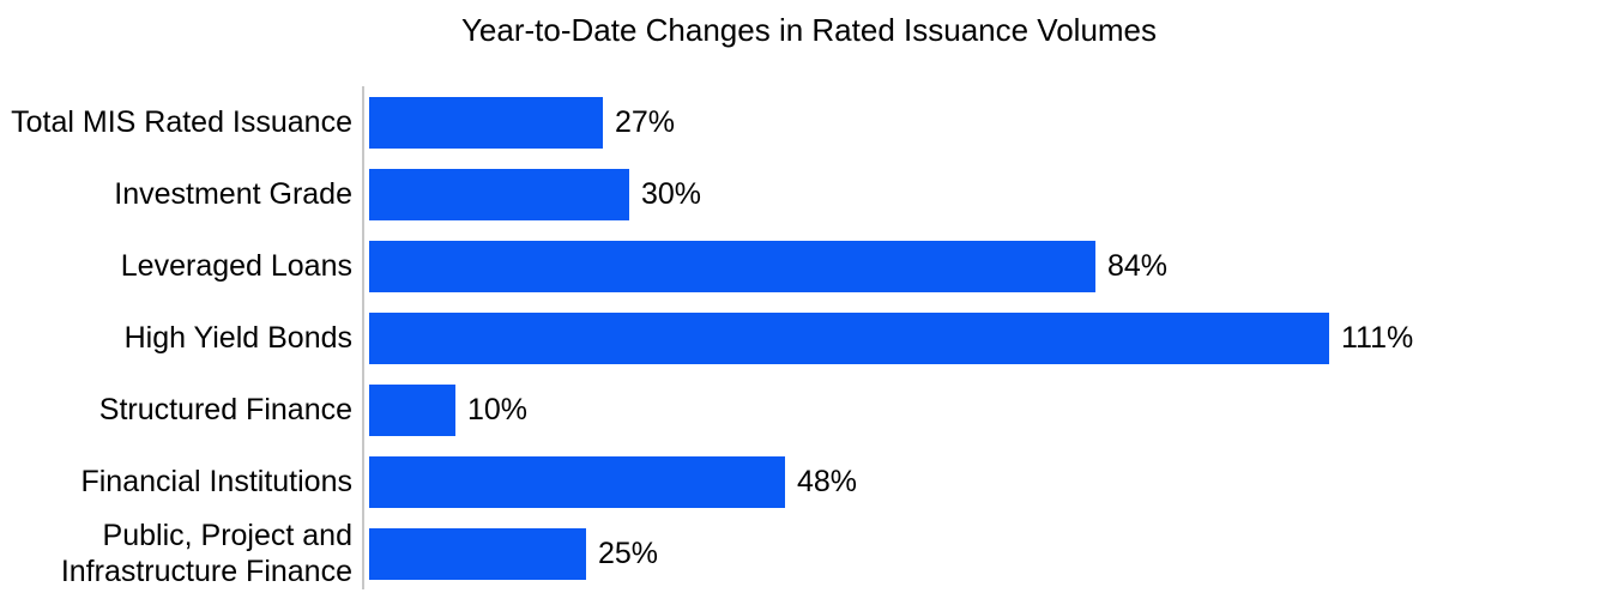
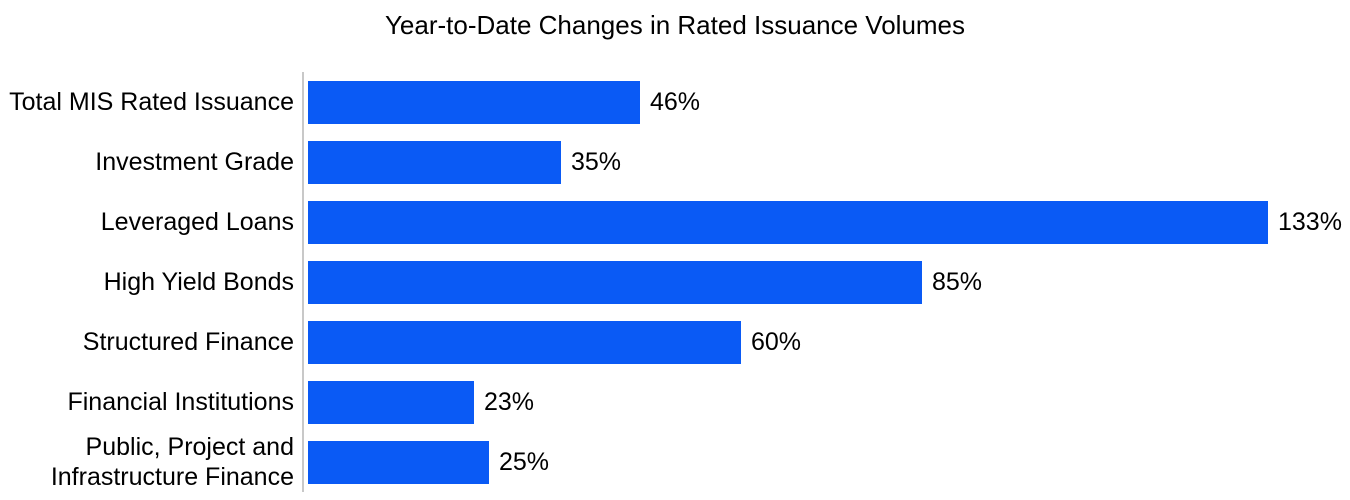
Total MIS Rated Issuance: 27% -> 46%
Investment Grade: 30% -> 35%
Leveraged Loans: 84% -> 133%
High Yield Bonds: 111% -> 85%
Structured Finance: 10% -> 60%
Financial Institutions: 48% -> 23%
